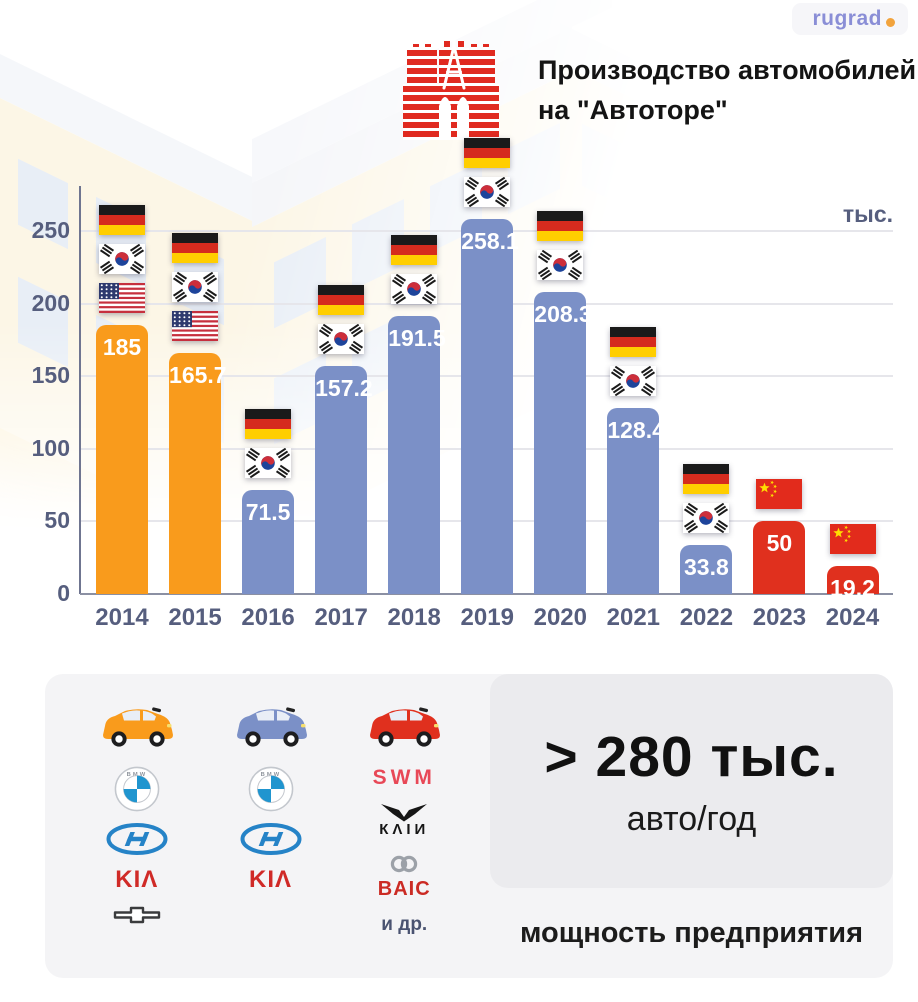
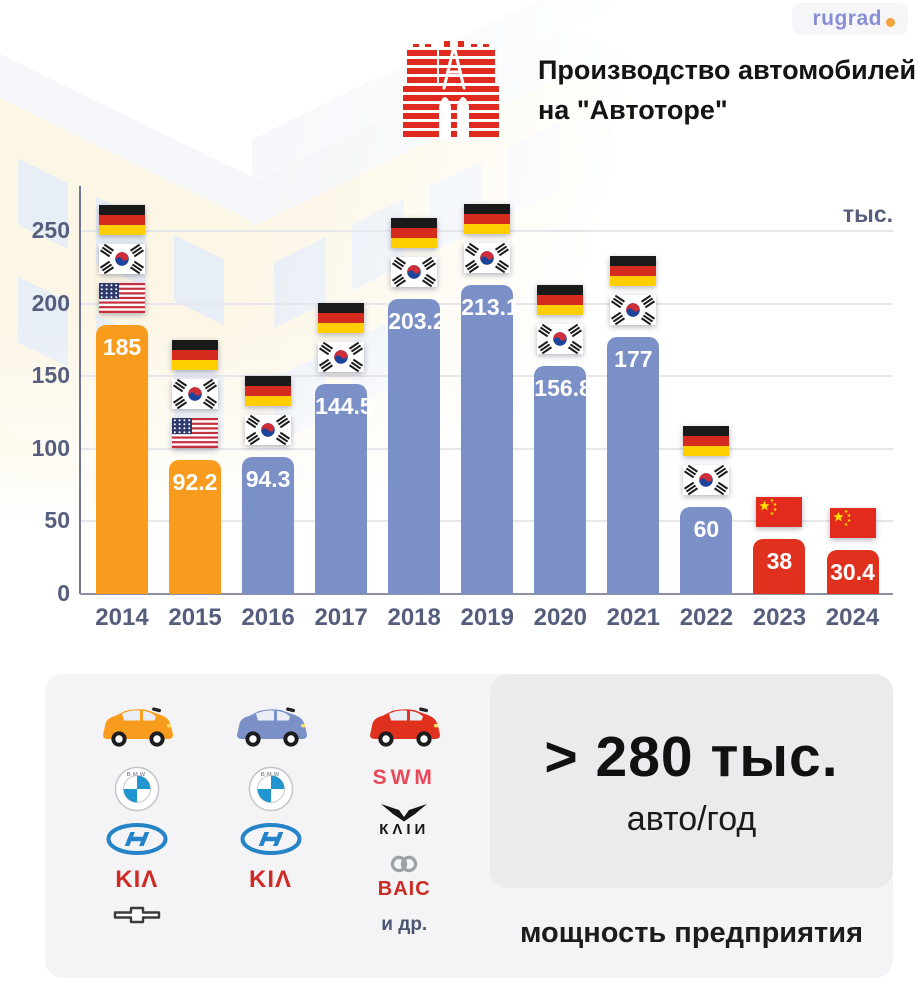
2015: 165.7 -> 92.2
2016: 71.5 -> 94.3
2017: 157.2 -> 144.5
2018: 191.5 -> 203.2
2019: 258.1 -> 213.1
2020: 208.3 -> 156.8
2021: 128.4 -> 177
2022: 33.8 -> 60
2023: 50 -> 38
2024: 19.2 -> 30.4
